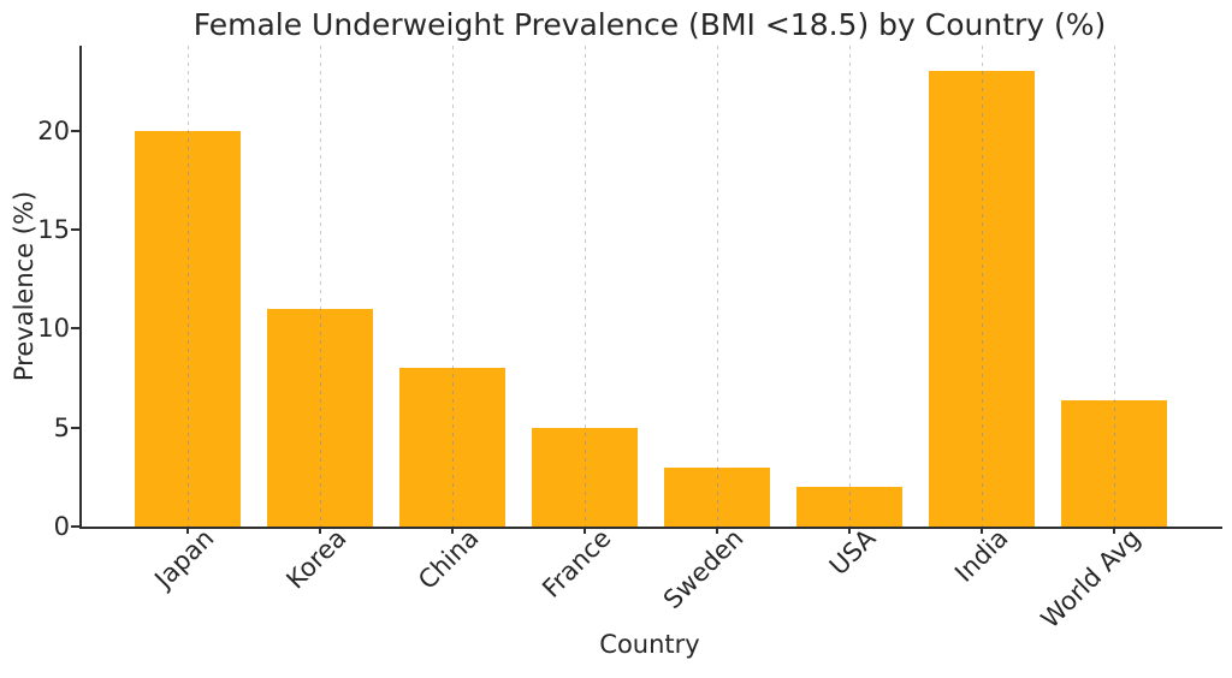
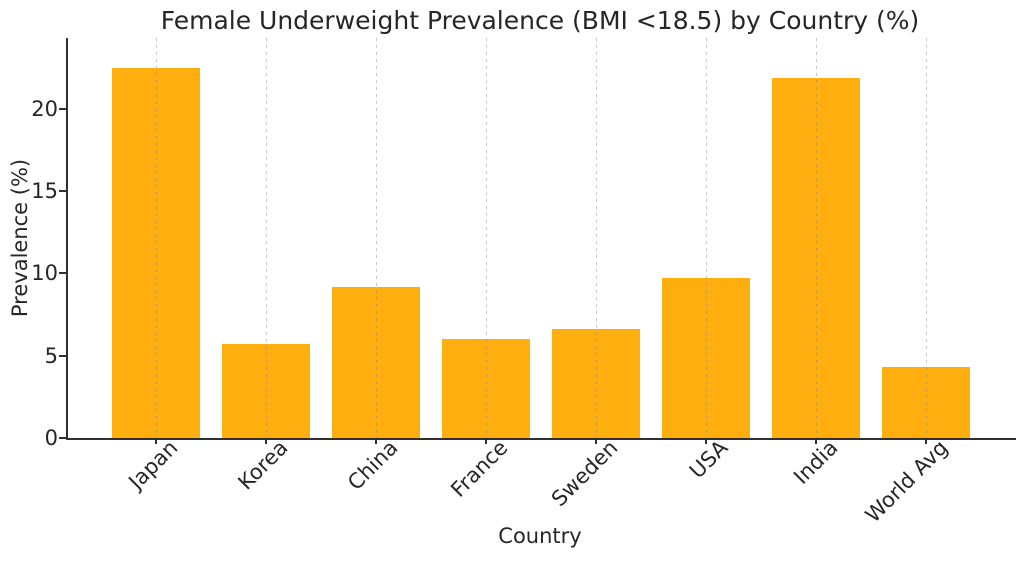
Japan: 20.0 -> 22.5
Korea: 11.0 -> 5.7
China: 8.0 -> 9.2
France: 5.0 -> 6.0
Sweden: 3.0 -> 6.6
USA: 2.0 -> 9.7
India: 23.0 -> 21.9
World Avg: 6.4 -> 4.3
